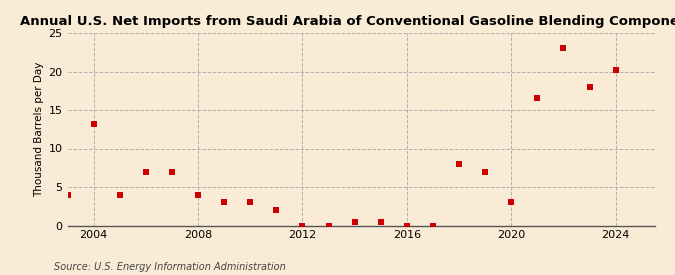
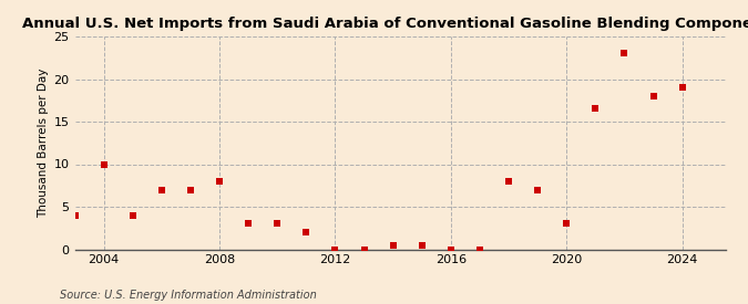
2004: 13.2 -> 10.0
2008: 4.0 -> 8.0
2024: 20.2 -> 19.0
